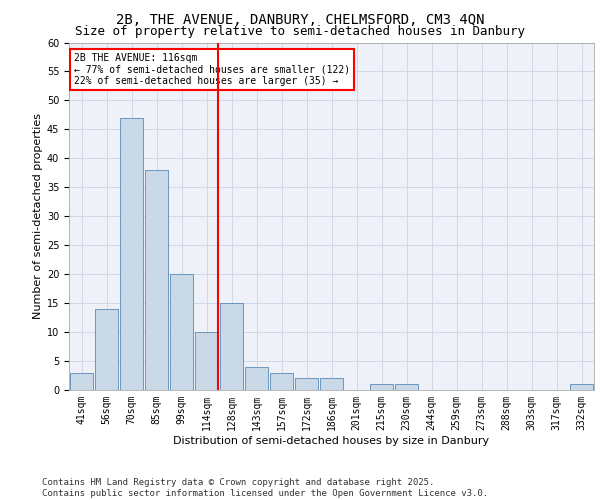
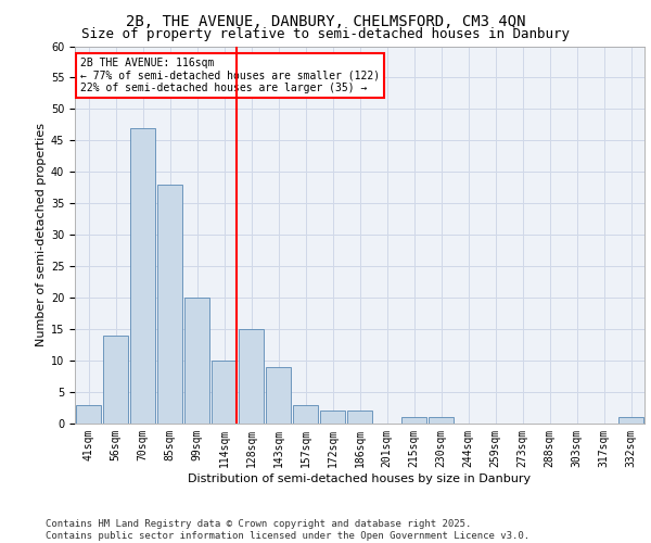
143sqm: 4 -> 9
